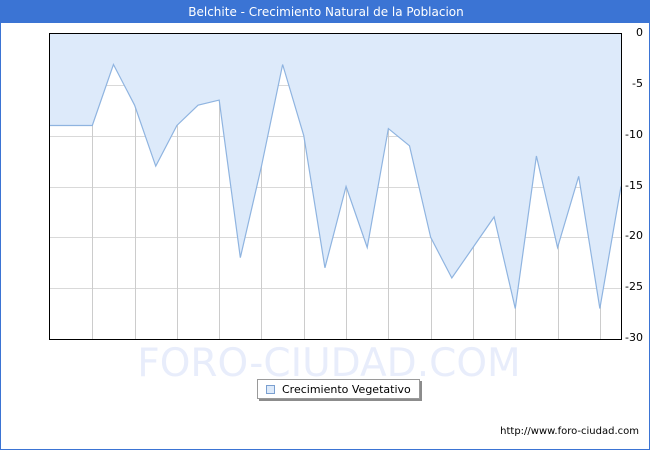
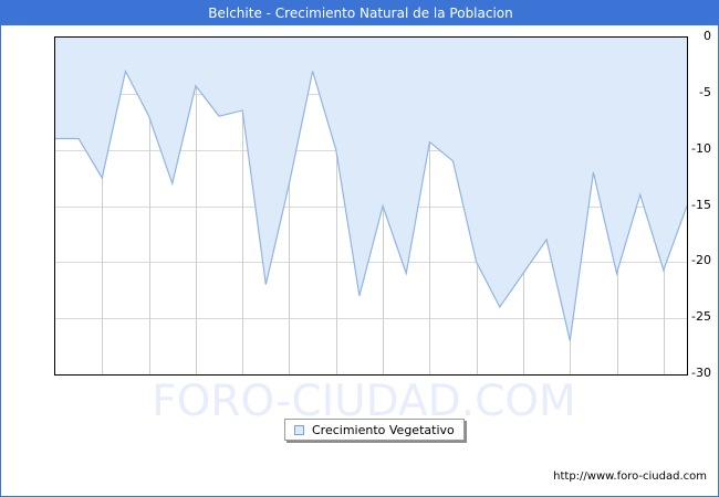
1998: -9.0 -> -12.5
2002: -9.0 -> -4.3
2022: -27.0 -> -20.7
